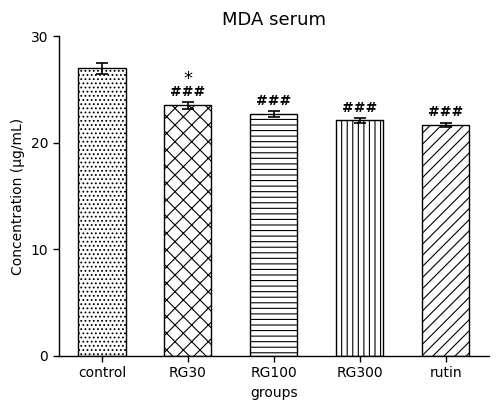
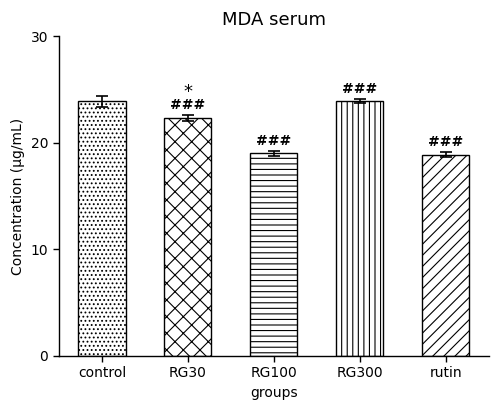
control: 27.0 -> 23.9
RG30: 23.5 -> 22.3
RG100: 22.7 -> 19.0
RG300: 22.1 -> 23.9
rutin: 21.7 -> 18.9
